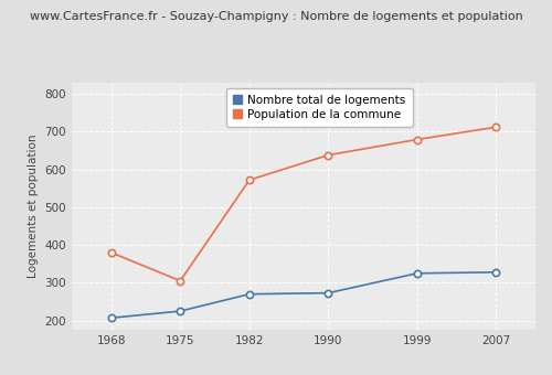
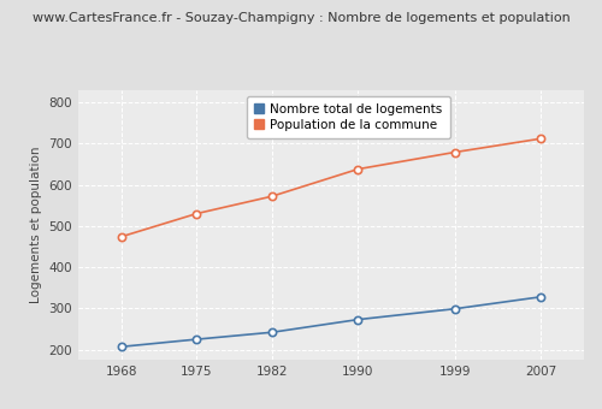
Population de la commune/1968: 380 -> 474
Population de la commune/1975: 305 -> 530
Nombre total de logements/1982: 270 -> 242
Nombre total de logements/1999: 325 -> 299
